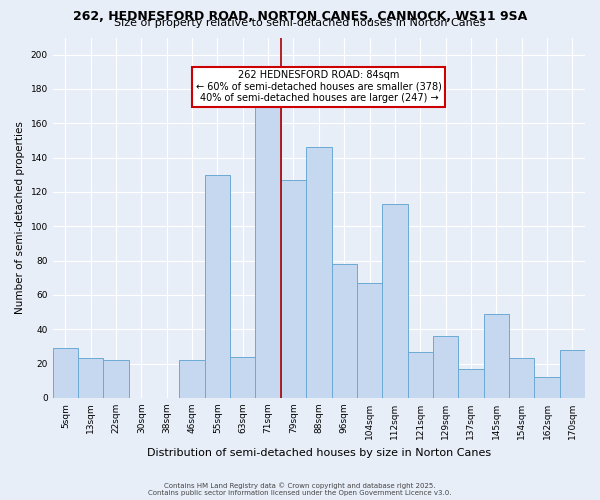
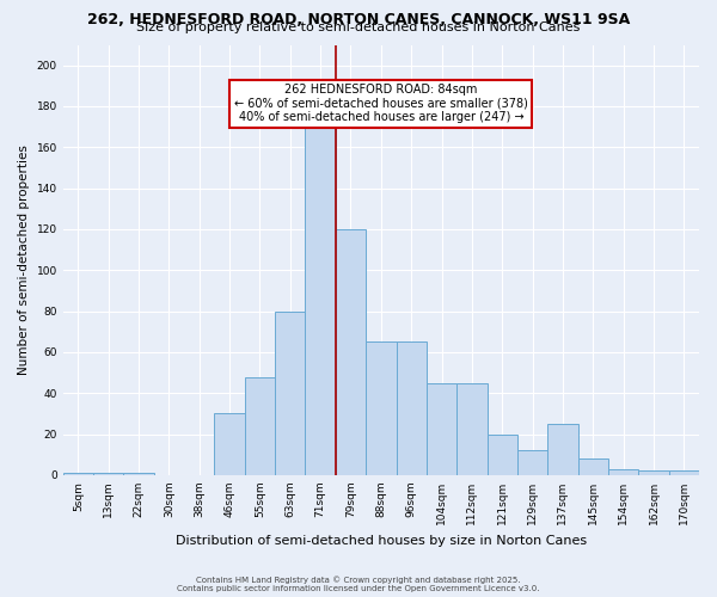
5sqm: 29 -> 1
13sqm: 23 -> 1
22sqm: 22 -> 1
46sqm: 22 -> 30
55sqm: 130 -> 48
63sqm: 24 -> 80
79sqm: 127 -> 120
88sqm: 146 -> 65
96sqm: 78 -> 65
104sqm: 67 -> 45
112sqm: 113 -> 45
121sqm: 27 -> 20
129sqm: 36 -> 12
137sqm: 17 -> 25
145sqm: 49 -> 8
154sqm: 23 -> 3
162sqm: 12 -> 2
170sqm: 28 -> 2
